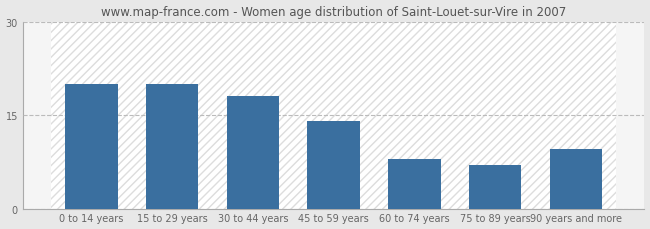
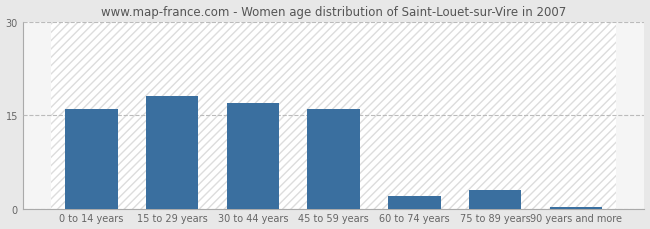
0 to 14 years: 20.0 -> 16.0
15 to 29 years: 20.0 -> 18.0
30 to 44 years: 18.0 -> 17.0
45 to 59 years: 14.0 -> 16.0
60 to 74 years: 8.0 -> 2.0
75 to 89 years: 7.0 -> 3.0
90 years and more: 9.6 -> 0.2
